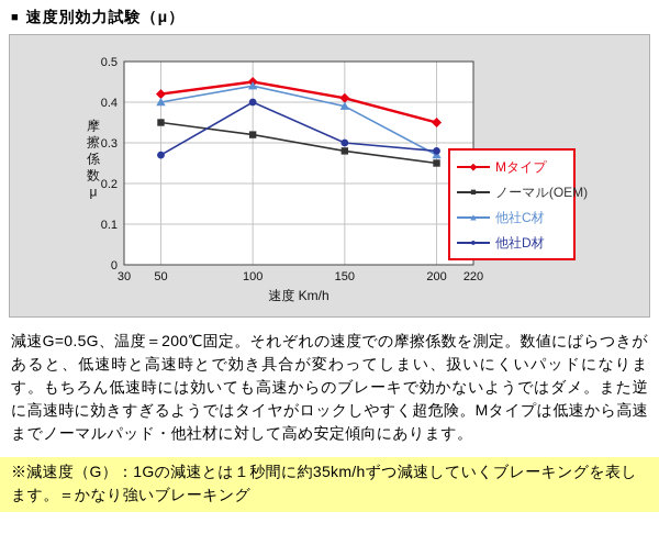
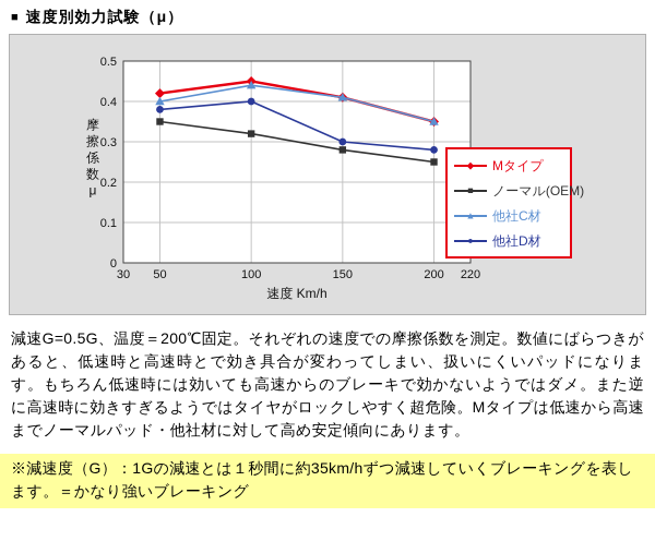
他社D材/50: 0.27 -> 0.38
他社C材/150: 0.39 -> 0.41
他社C材/200: 0.27 -> 0.35
